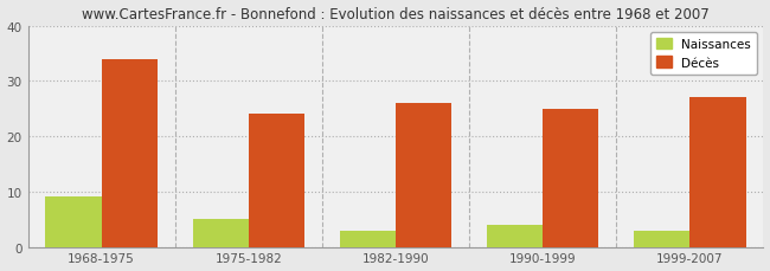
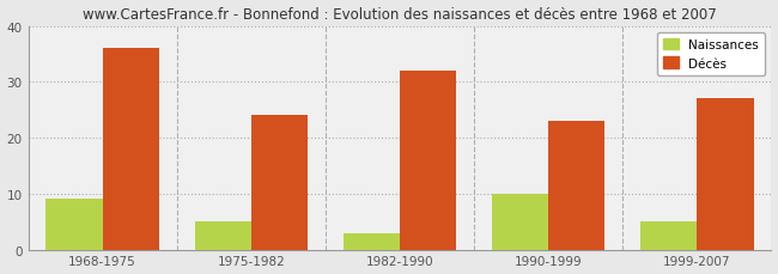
Décès/1968-1975: 34 -> 36
Décès/1982-1990: 26 -> 32
Naissances/1990-1999: 4 -> 10
Décès/1990-1999: 25 -> 23
Naissances/1999-2007: 3 -> 5
